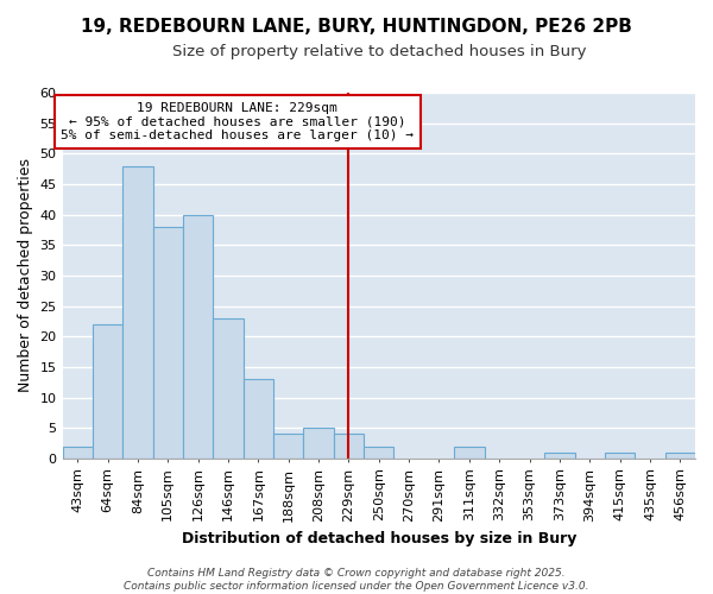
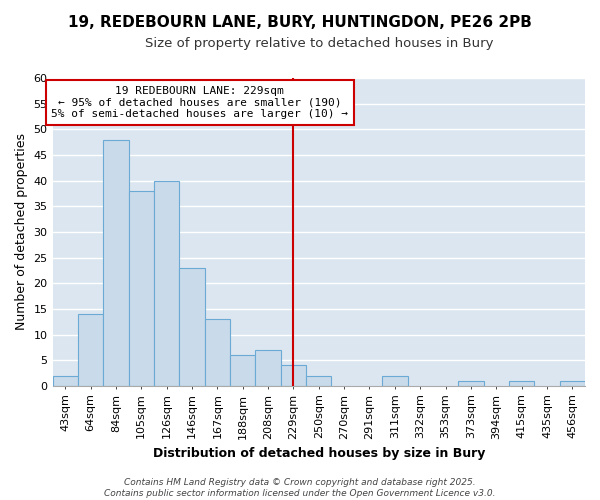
64sqm: 22 -> 14
188sqm: 4 -> 6
208sqm: 5 -> 7
